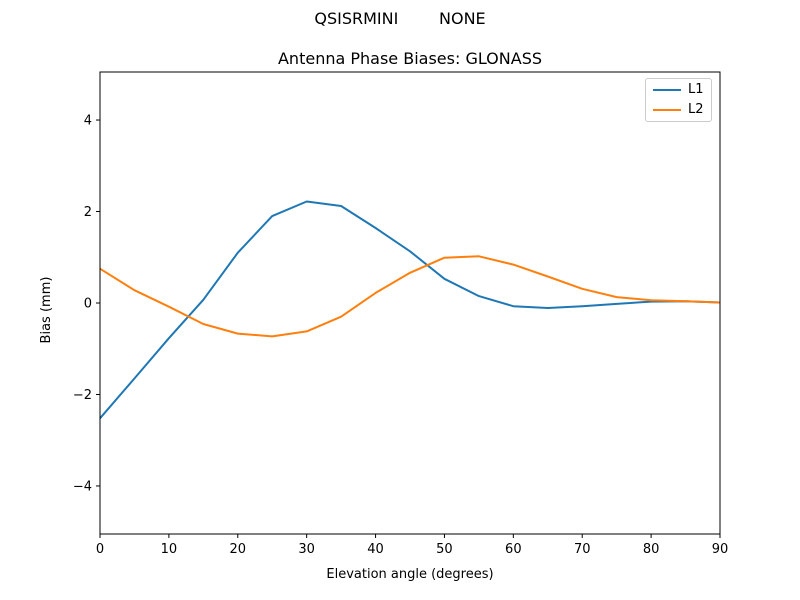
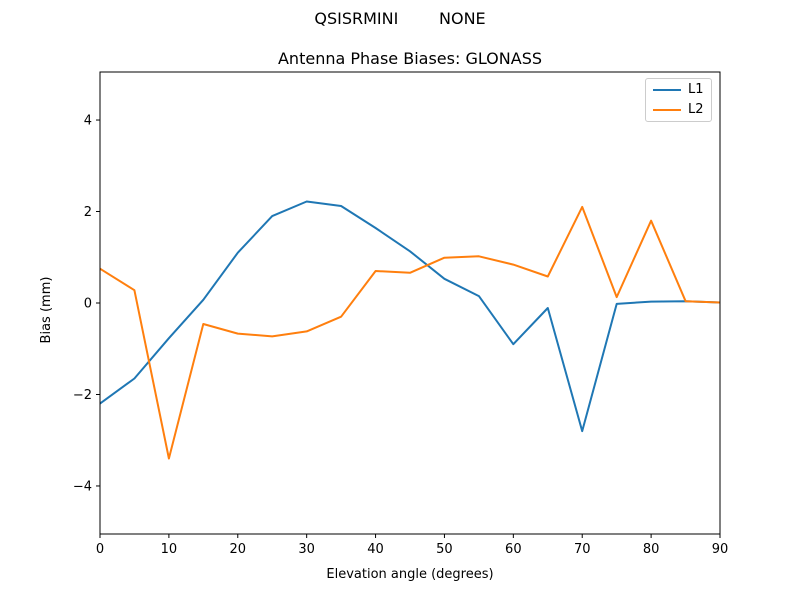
L1/0: -2.5 -> -2.2
L2/10: -0.1 -> -3.4
L2/40: 0.2 -> 0.7
L1/60: -0.1 -> -0.9
L1/70: -0.1 -> -2.8
L2/70: 0.3 -> 2.1
L2/80: 0.1 -> 1.8
